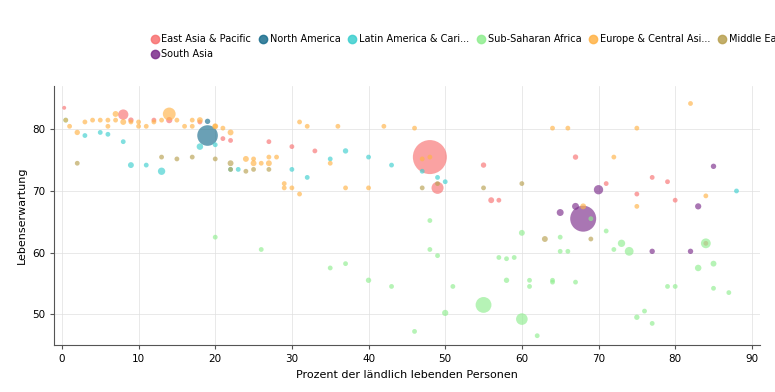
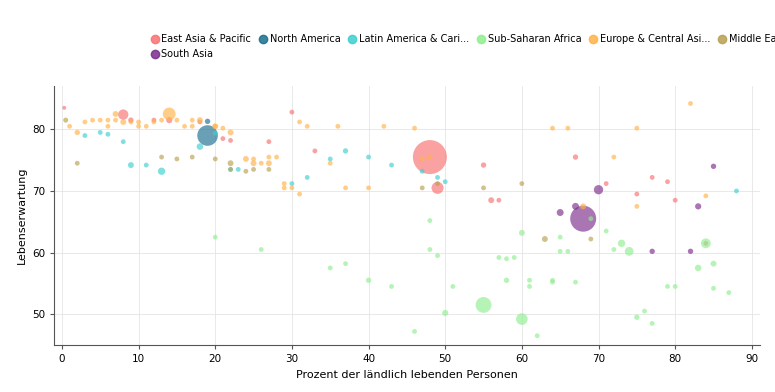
Latin America & Cari.../20: 77.5 -> 79.4
East Asia & Pacific/30: 77.2 -> 82.8
Latin America & Cari.../30: 73.5 -> 71.2
